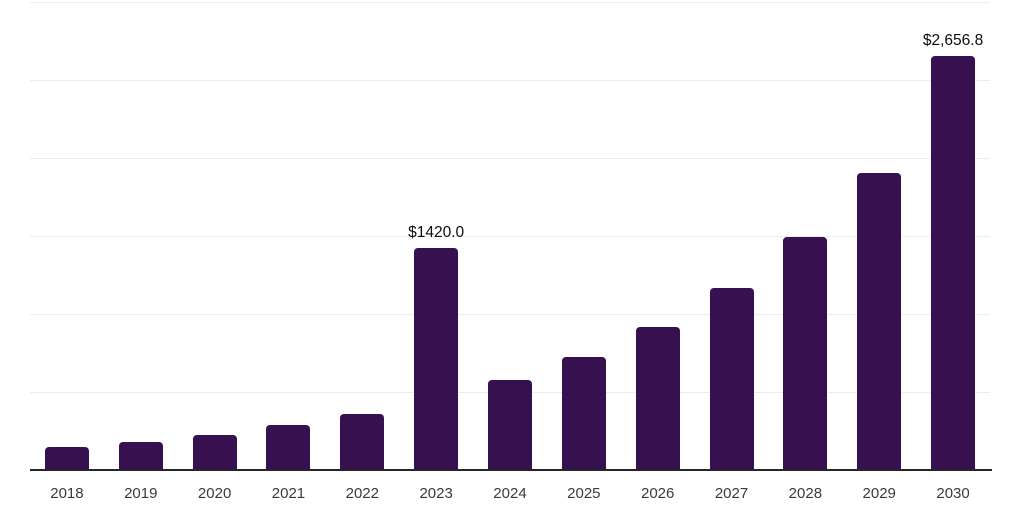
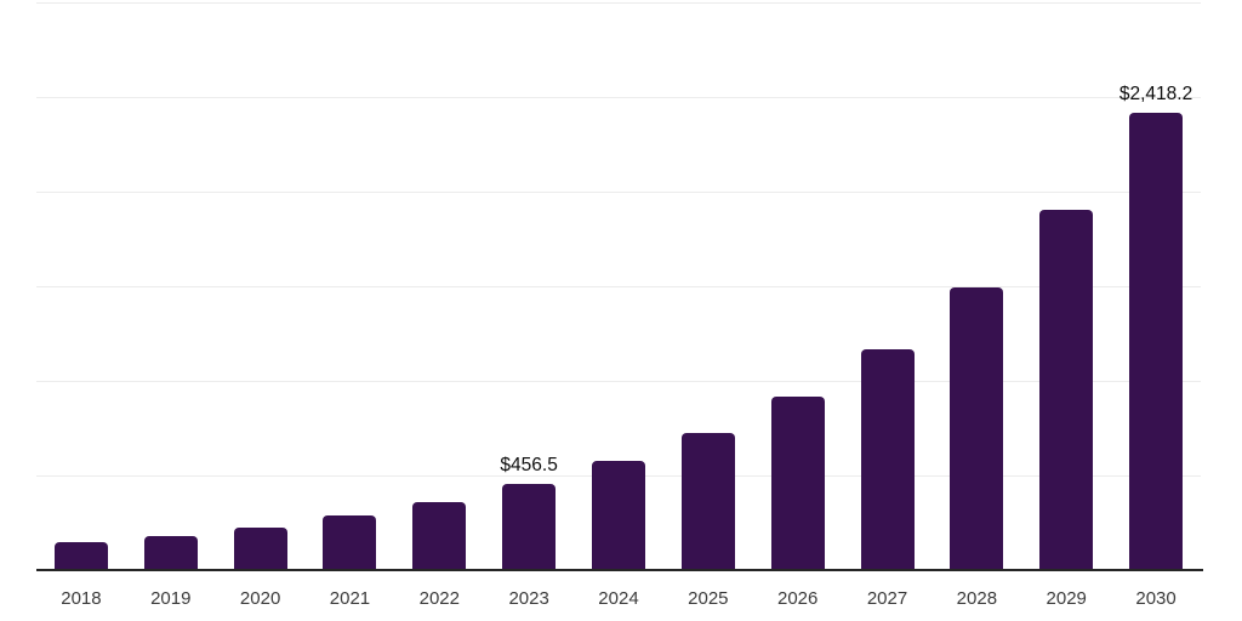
2023: $1420.0 -> $456.5
2030: $2,656.8 -> $2,418.2
